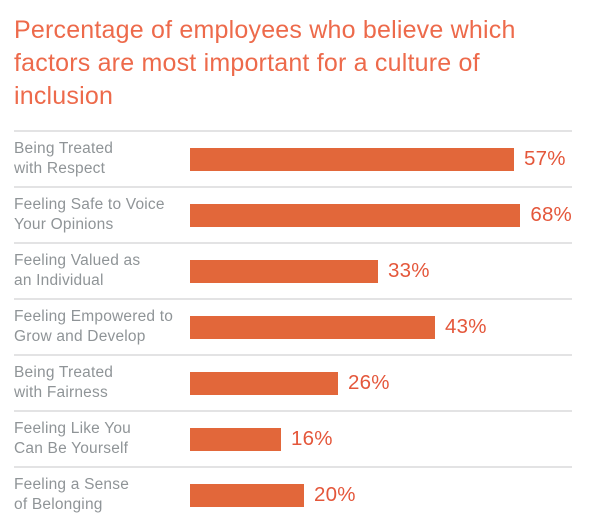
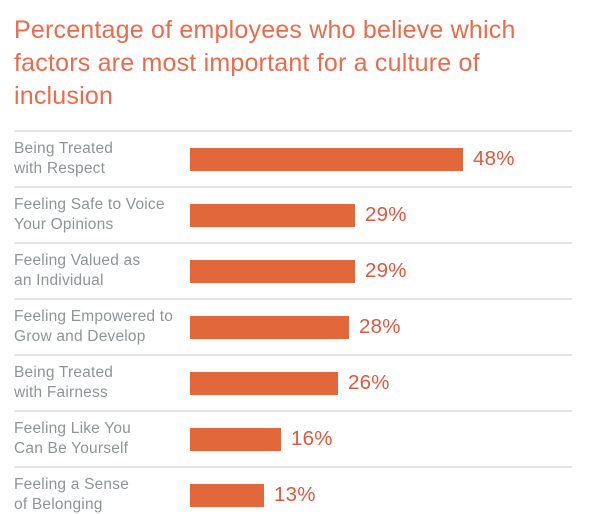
Being Treated with Respect: 57% -> 48%
Feeling Safe to Voice Your Opinions: 68% -> 29%
Feeling Valued as an Individual: 33% -> 29%
Feeling Empowered to Grow and Develop: 43% -> 28%
Feeling a Sense of Belonging: 20% -> 13%
